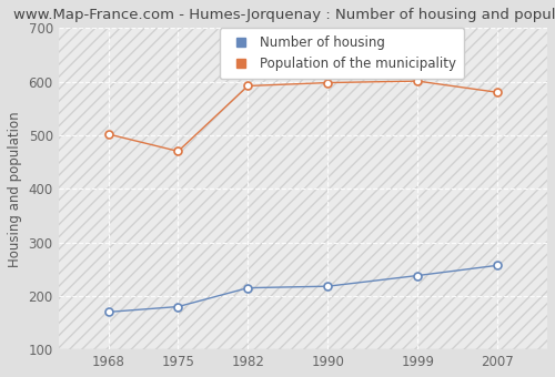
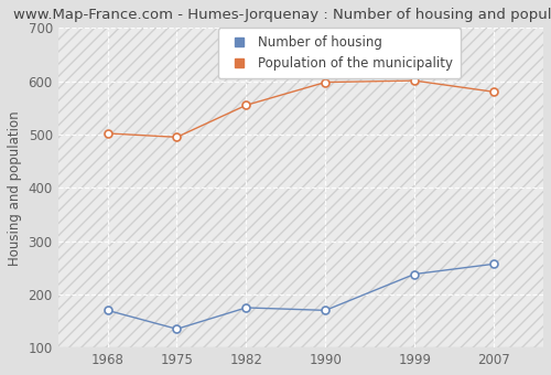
Number of housing/1975: 180 -> 135
Population of the municipality/1975: 470 -> 495
Number of housing/1982: 215 -> 175
Population of the municipality/1982: 592 -> 555
Number of housing/1990: 218 -> 170
